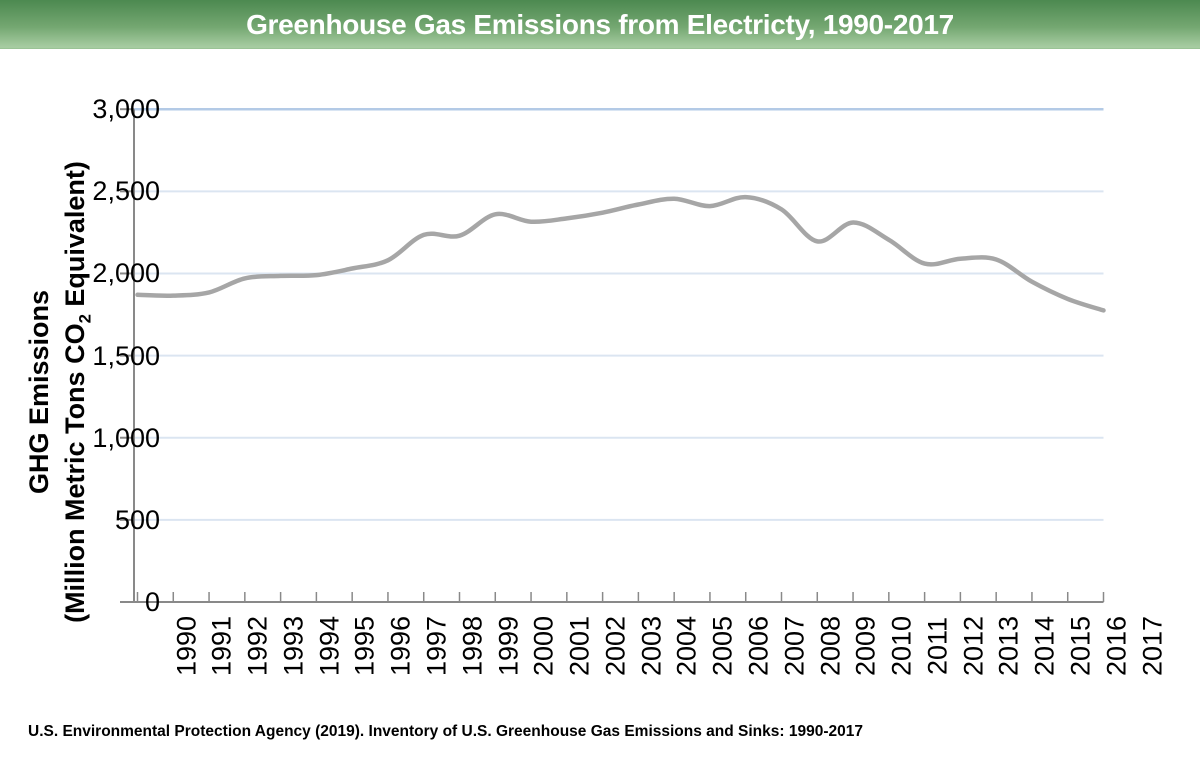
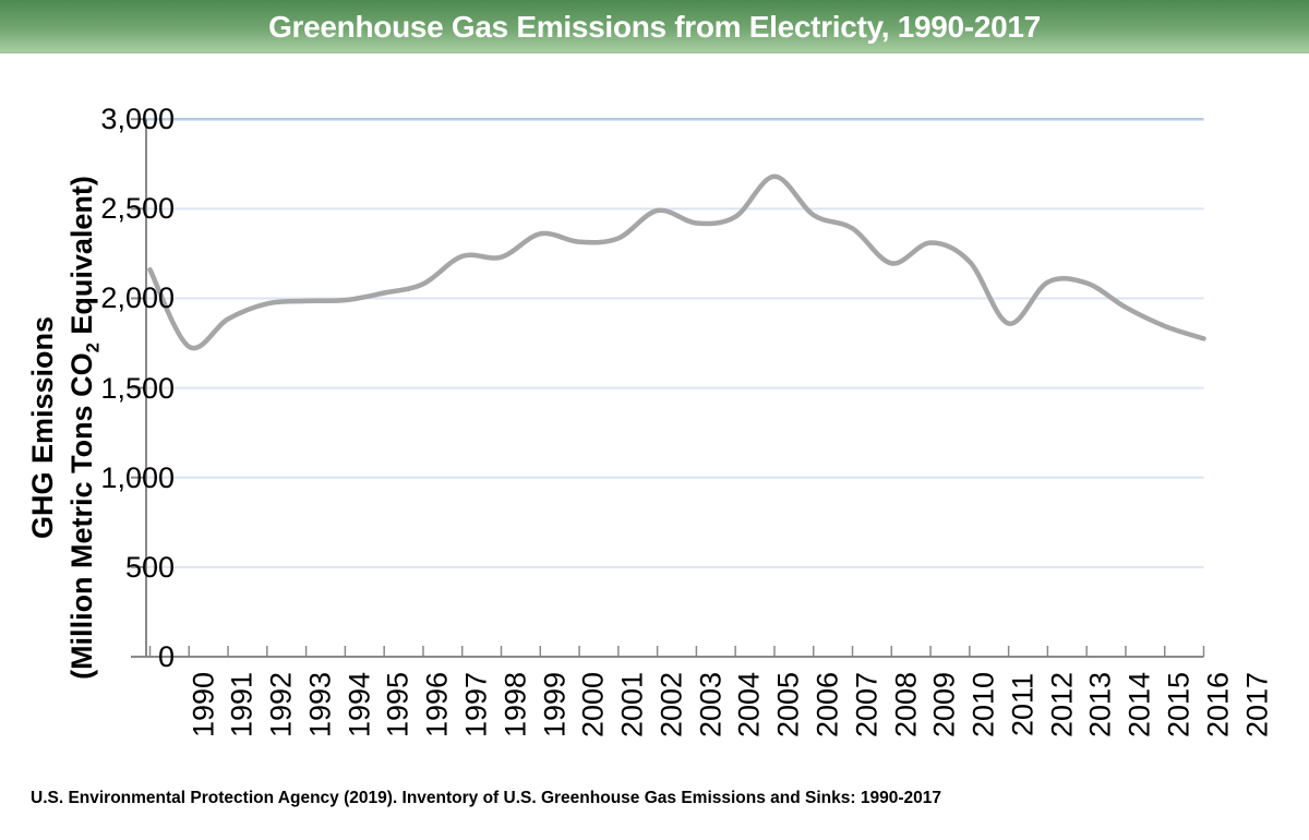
1990: 1870 -> 2160
1991: 1860 -> 1730
2003: 2370 -> 2490
2006: 2410 -> 2680
2012: 2060 -> 1860
